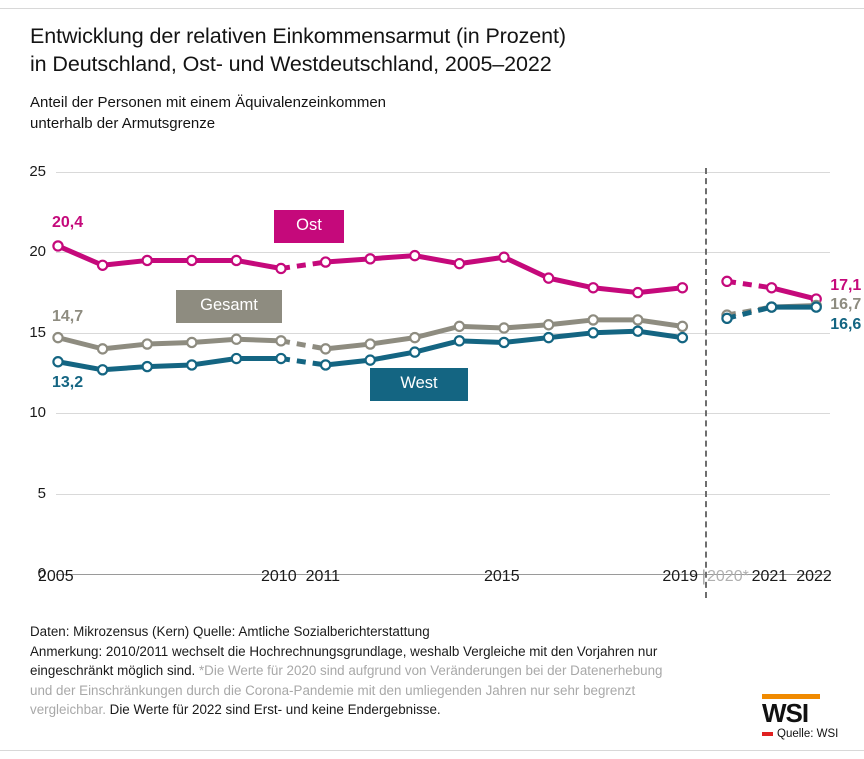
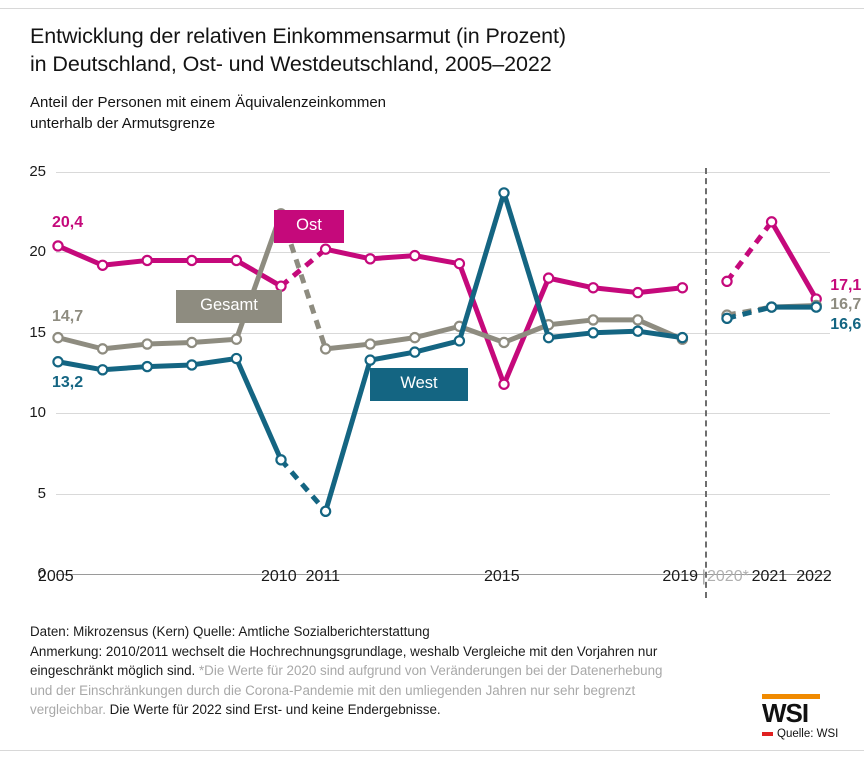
Ost/2010: 19.0 -> 17.9
Gesamt/2010: 14.5 -> 22.4
West/2010: 13.4 -> 7.1
Ost/2011: 19.4 -> 20.2
West/2011: 13.0 -> 3.9
Ost/2015: 19.7 -> 11.8
Gesamt/2015: 15.3 -> 14.4
West/2015: 14.4 -> 23.7
Gesamt/2019: 15.4 -> 14.6
Ost/2021: 17.8 -> 21.9
